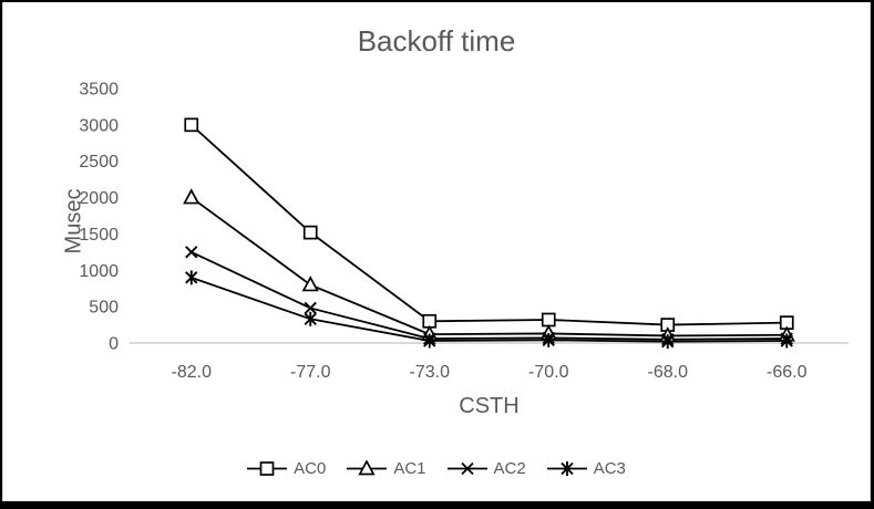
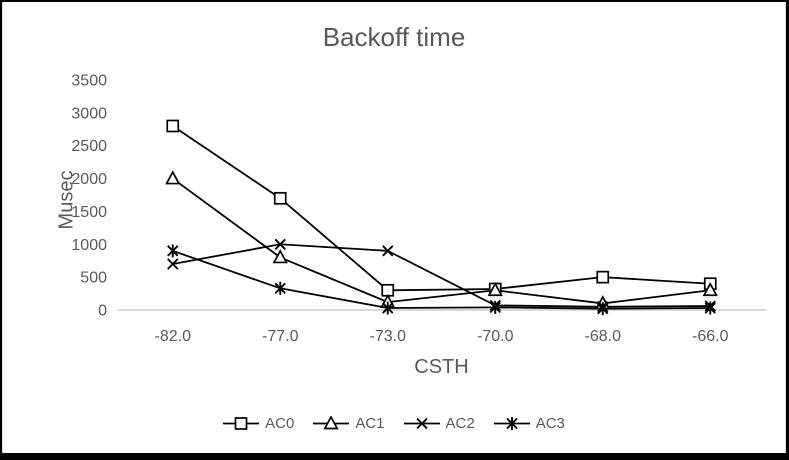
AC0/-82.0: 3000 -> 2800
AC2/-82.0: 1200 -> 700
AC0/-77.0: 1500 -> 1700
AC2/-77.0: 500 -> 1000
AC2/-73.0: 100 -> 900
AC1/-70.0: 100 -> 300
AC0/-68.0: 200 -> 500
AC0/-66.0: 300 -> 400
AC1/-66.0: 100 -> 300
